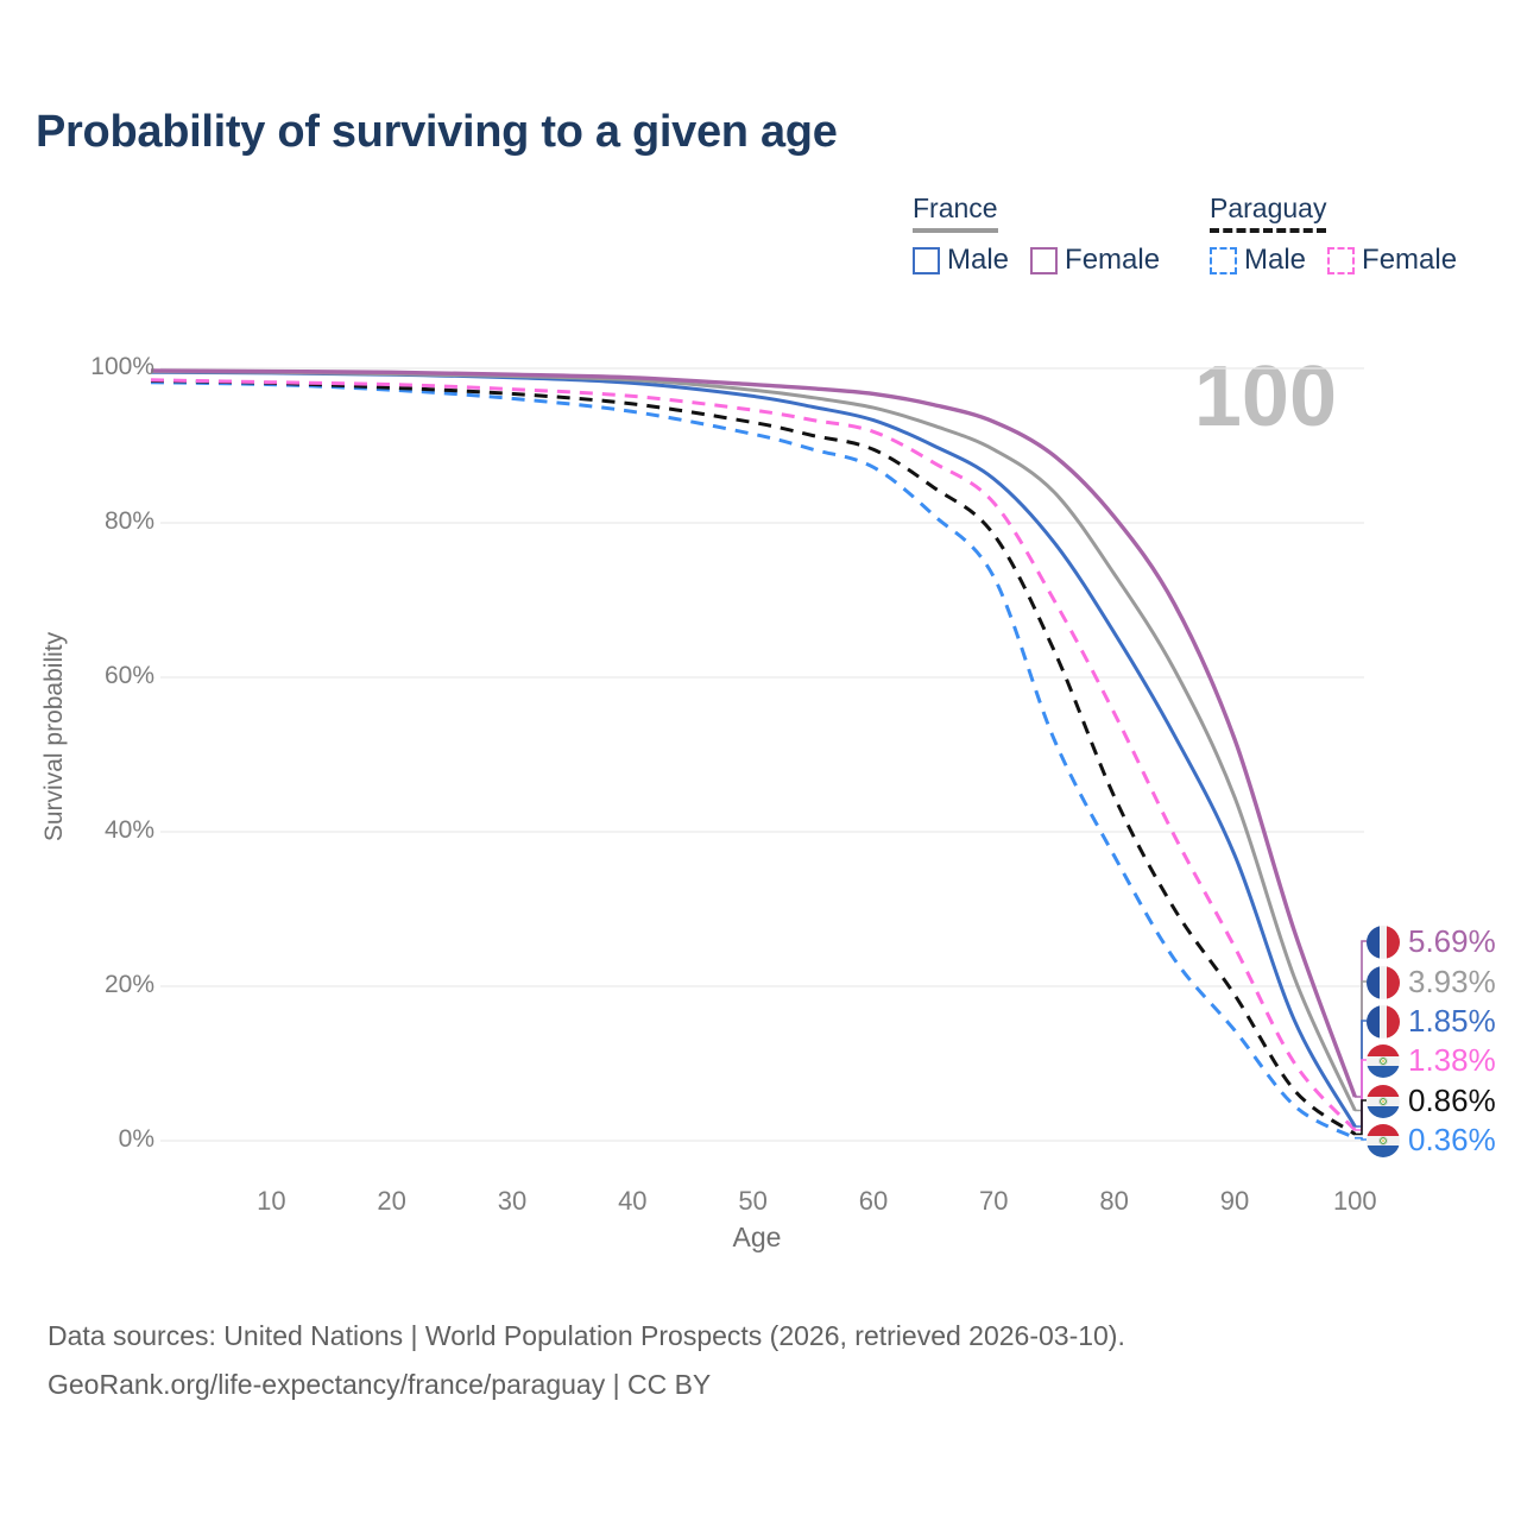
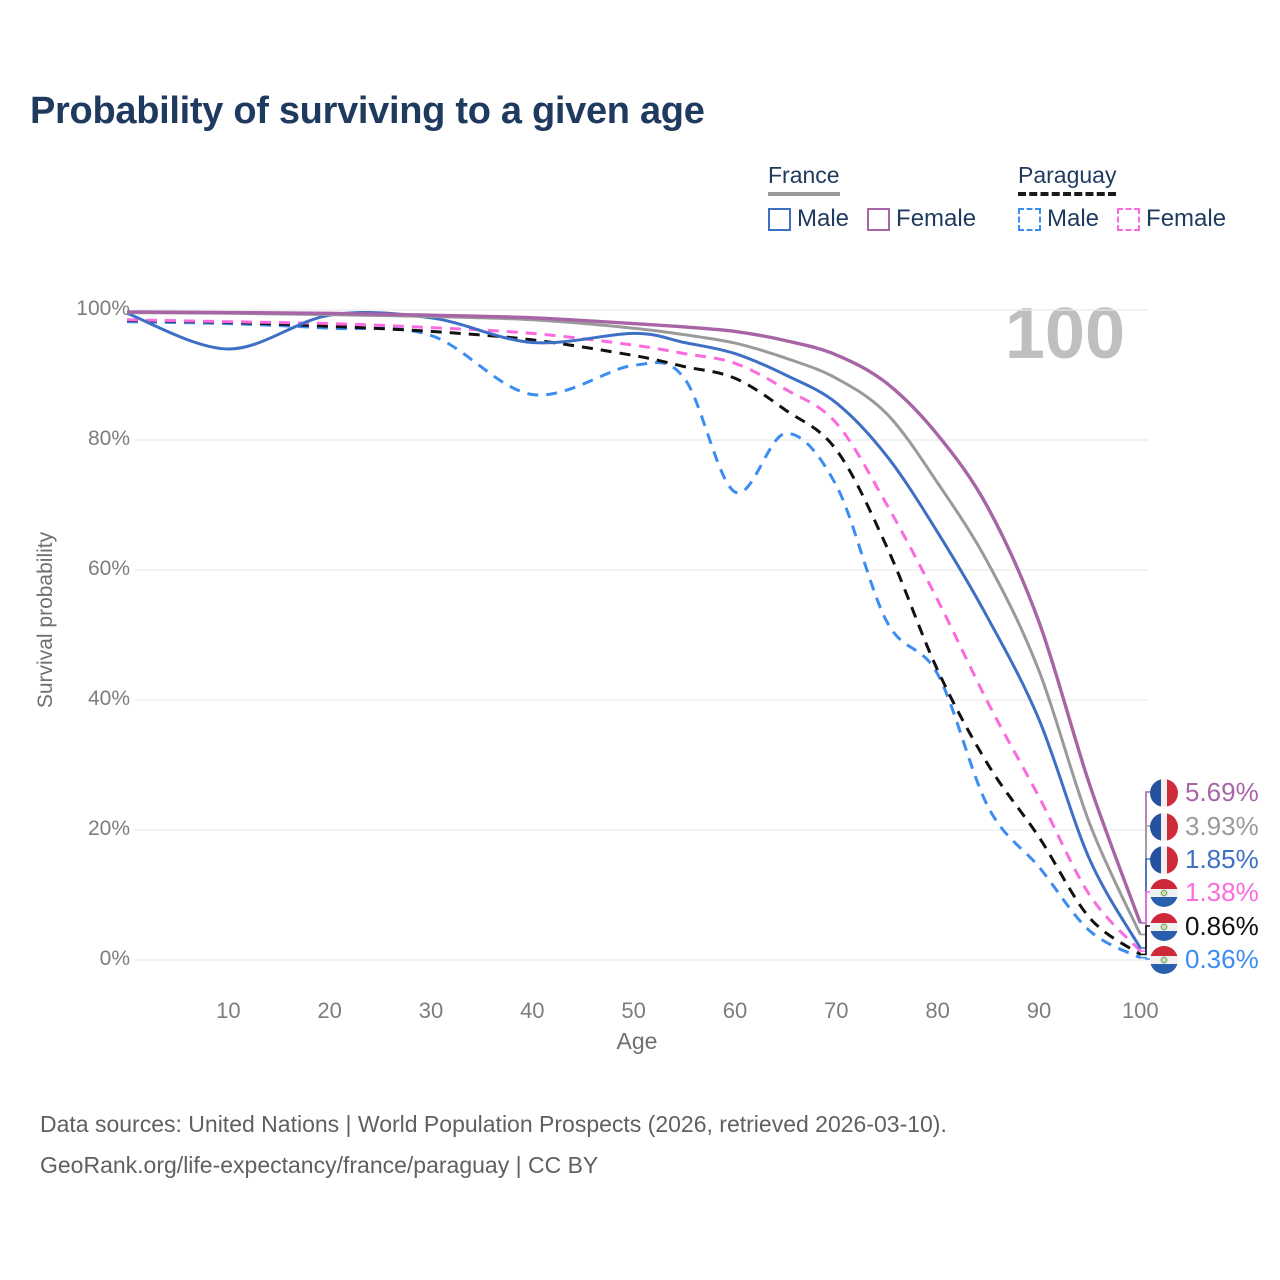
France Male/10: 99% -> 94%
France Male/40: 98% -> 95%
Paraguay Male/40: 94% -> 87%
Paraguay Male/60: 87% -> 72%
Paraguay Male/80: 37% -> 44%
